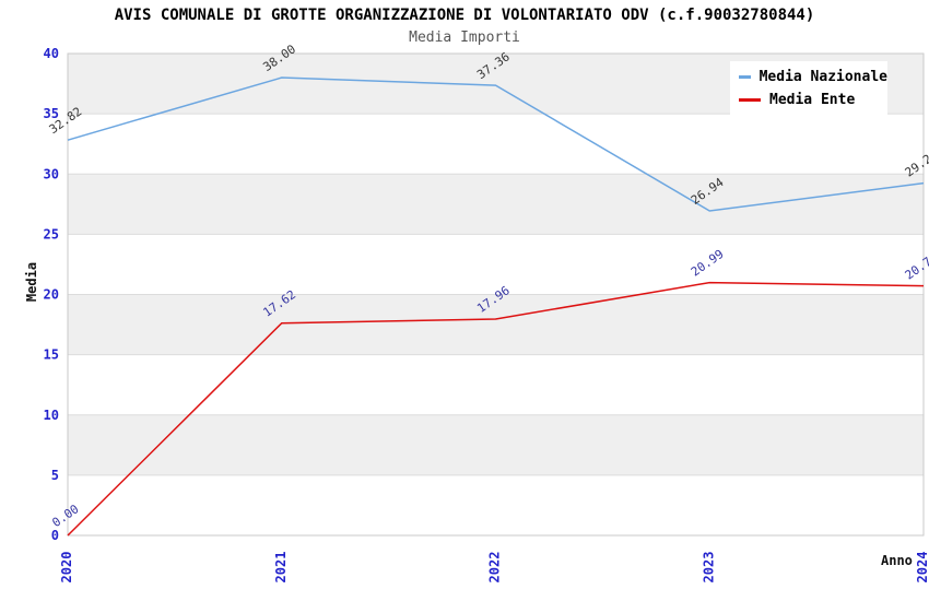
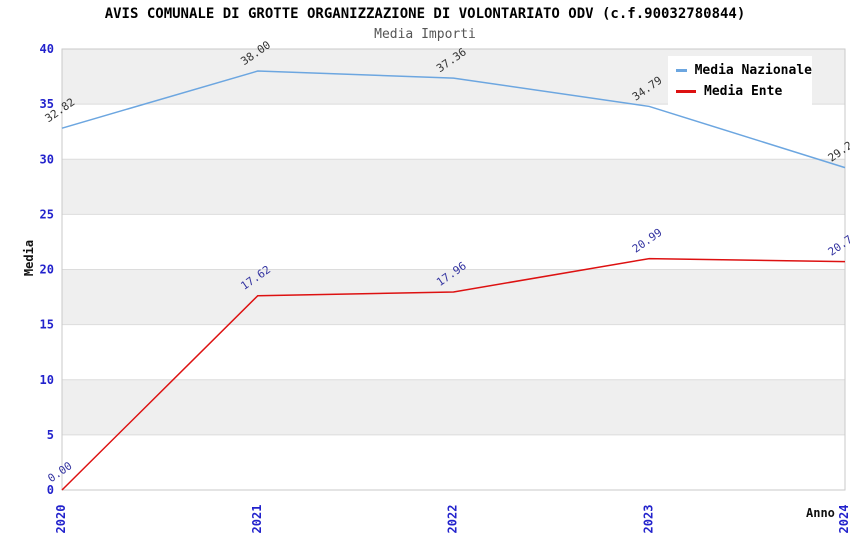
Media Nazionale/2023: 26.94 -> 34.79
